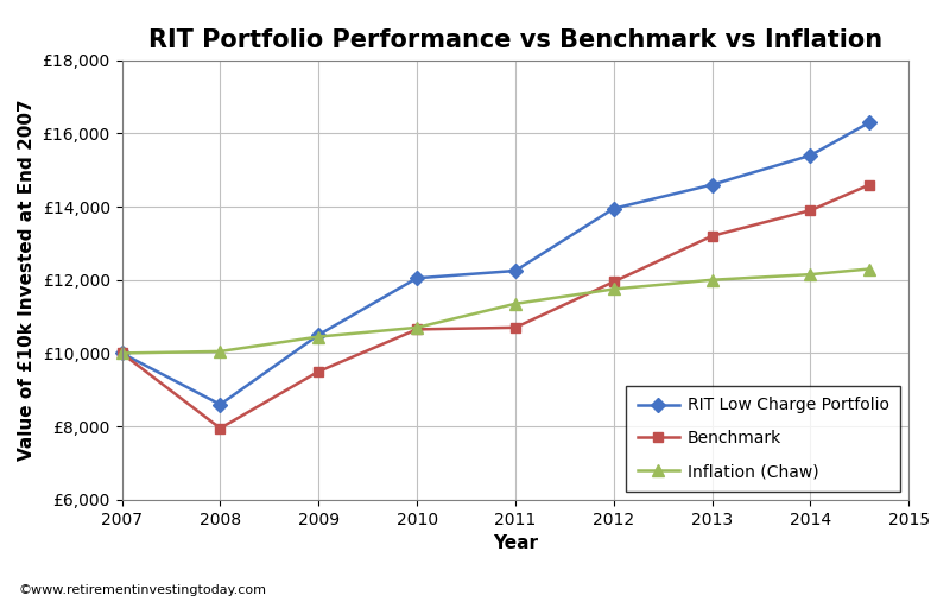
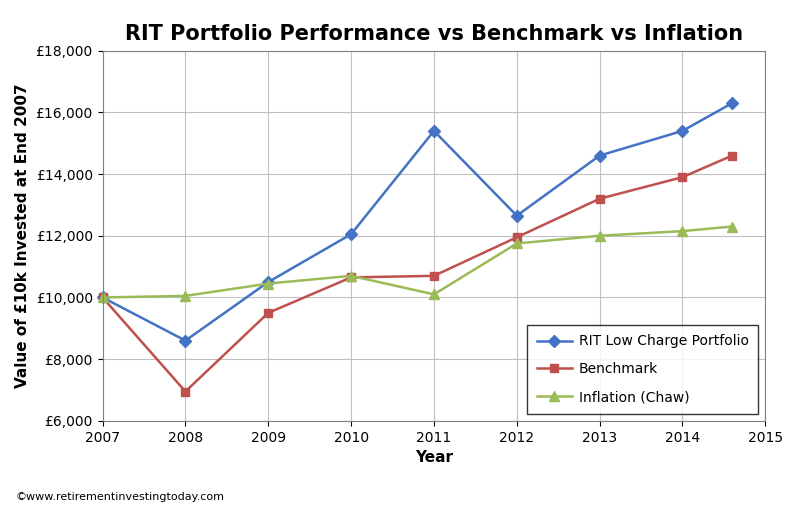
Benchmark/2008: £7,950 -> £6,950
RIT Low Charge Portfolio/2011: £12,250 -> £15,400
Inflation (Chaw)/2011: £11,350 -> £10,100
RIT Low Charge Portfolio/2012: £13,950 -> £12,650
